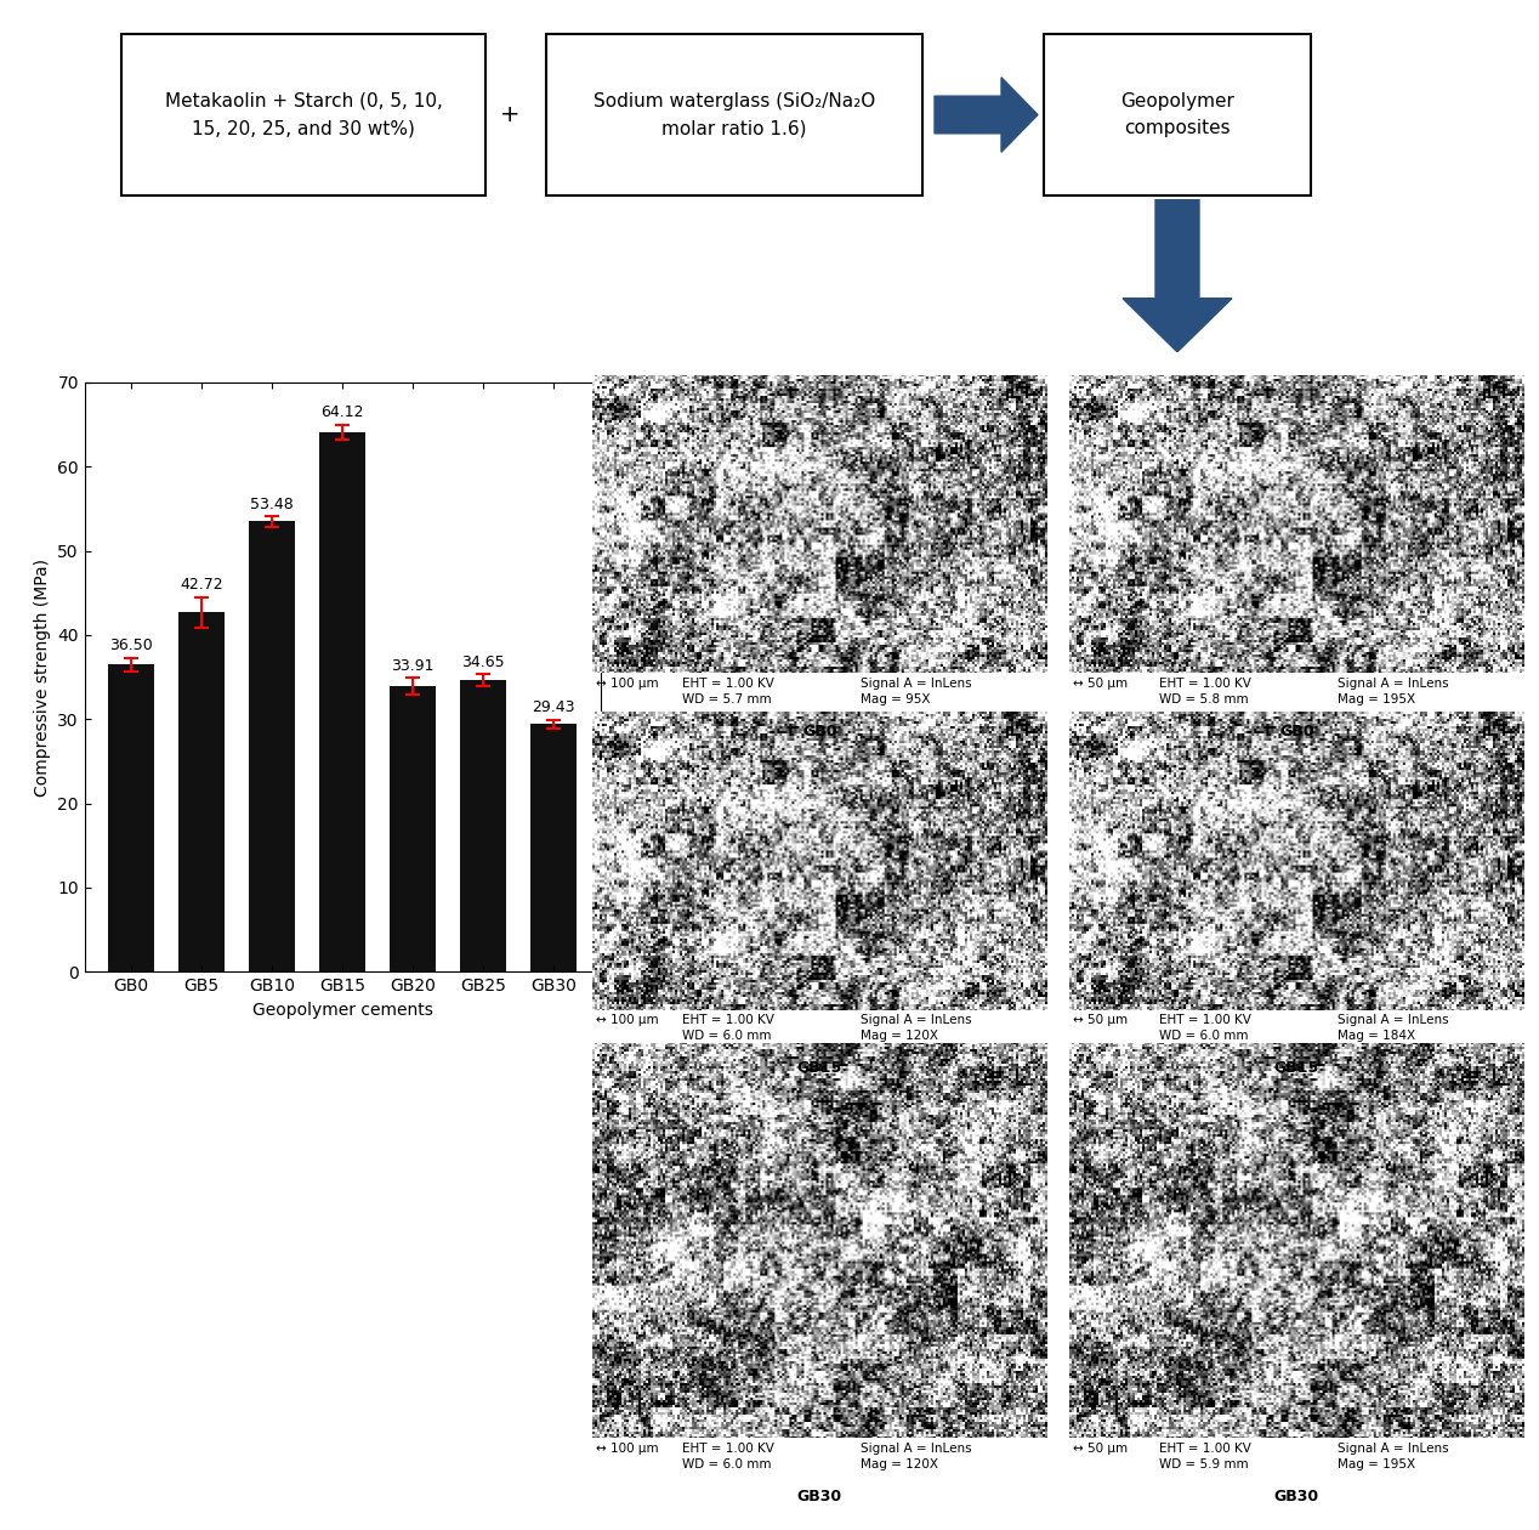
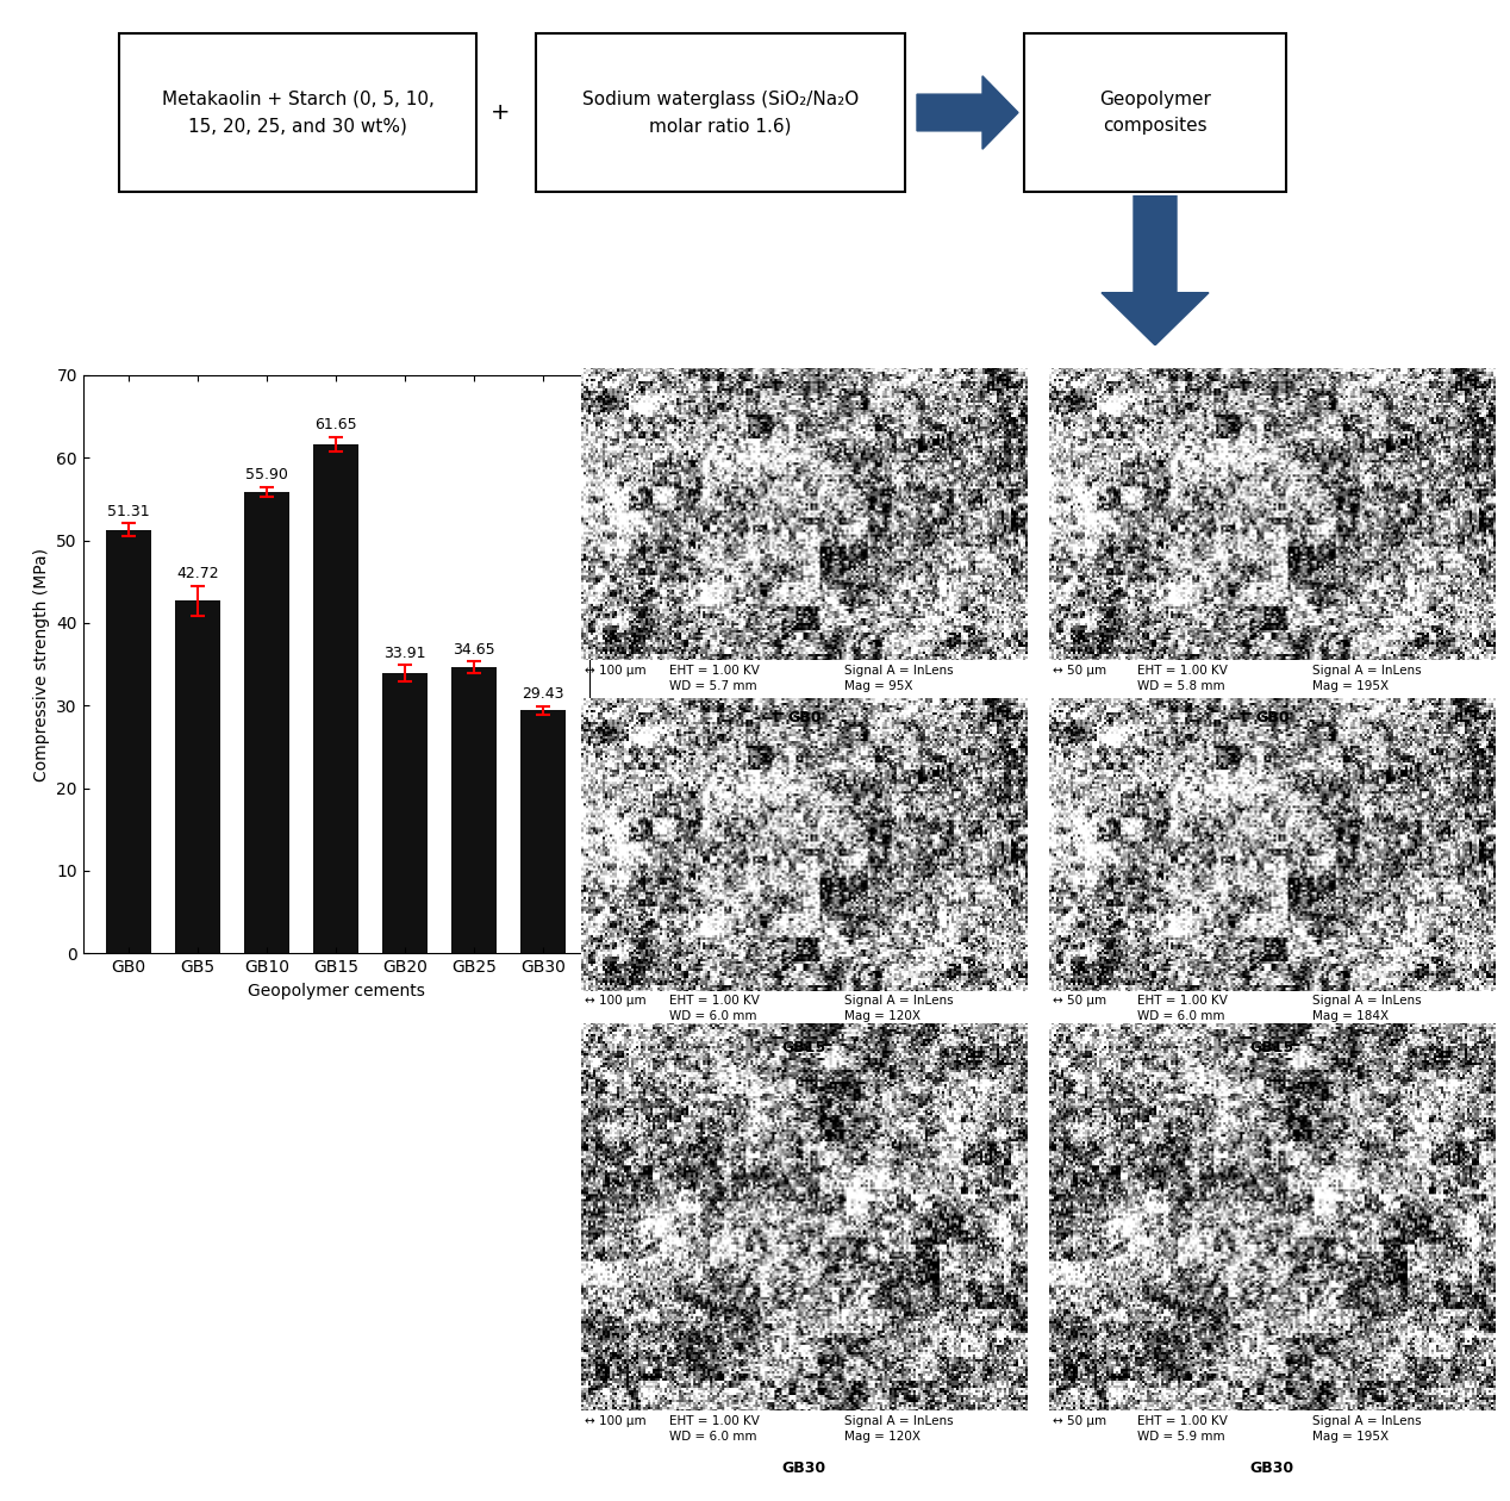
GB0: 36.50 -> 51.31
GB10: 53.48 -> 55.90
GB15: 64.12 -> 61.65
